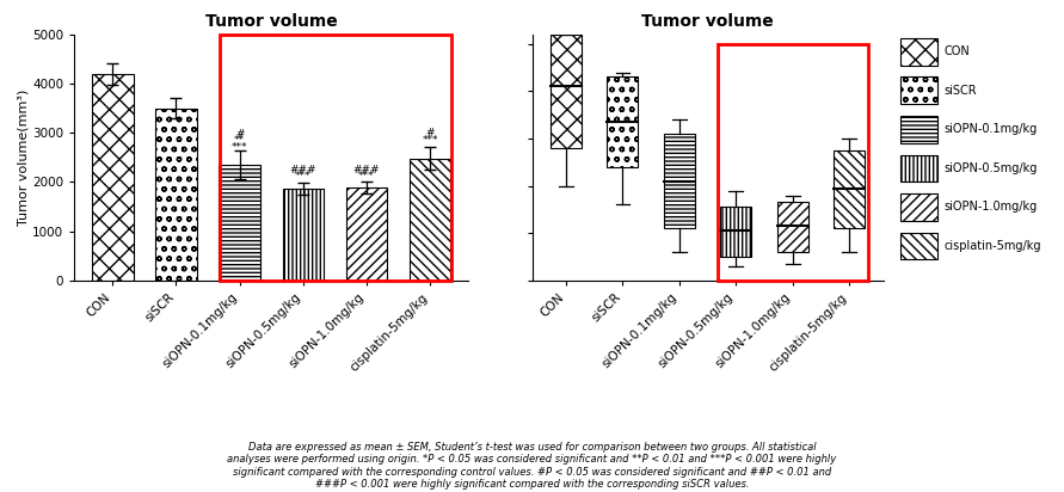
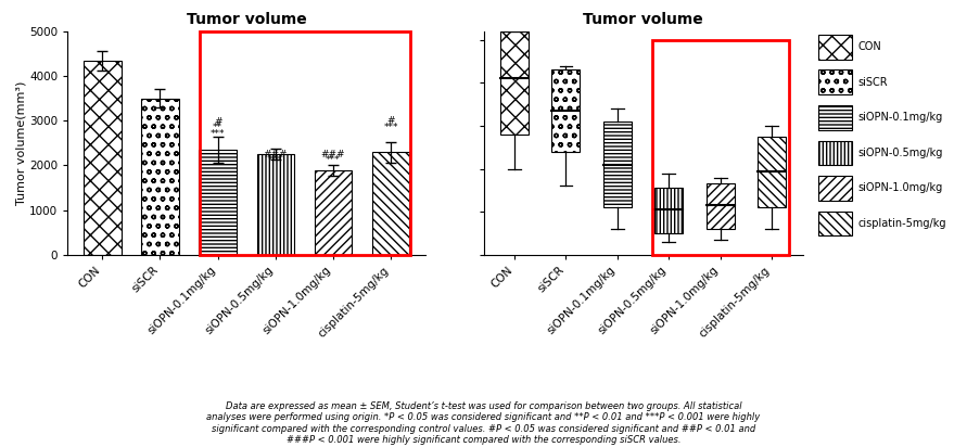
CON: 4200 -> 4350
siOPN-0.5mg/kg: 1870 -> 2250
cisplatin-5mg/kg: 2480 -> 2300
